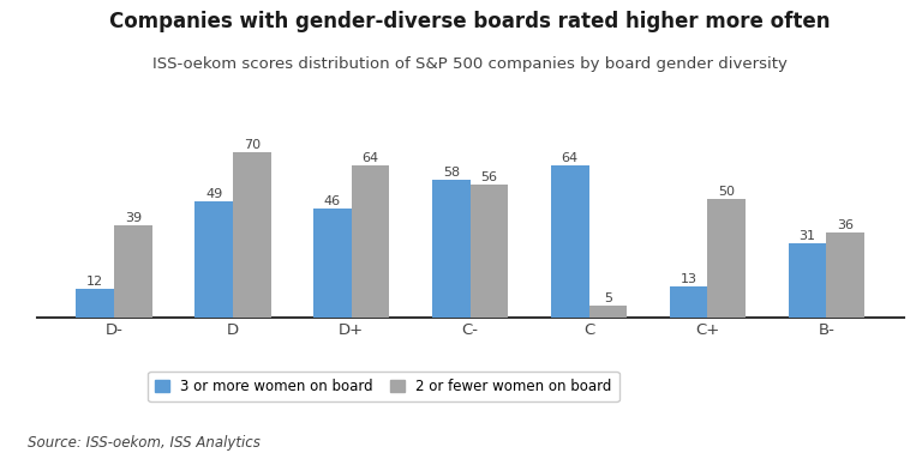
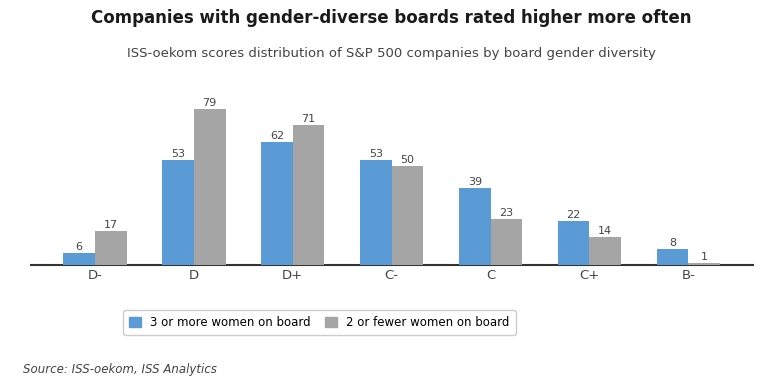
3 or more women on board/D-: 12 -> 6
2 or fewer women on board/D-: 39 -> 17
3 or more women on board/D: 49 -> 53
2 or fewer women on board/D: 70 -> 79
3 or more women on board/D+: 46 -> 62
2 or fewer women on board/D+: 64 -> 71
3 or more women on board/C-: 58 -> 53
2 or fewer women on board/C-: 56 -> 50
3 or more women on board/C: 64 -> 39
2 or fewer women on board/C: 5 -> 23
3 or more women on board/C+: 13 -> 22
2 or fewer women on board/C+: 50 -> 14
3 or more women on board/B-: 31 -> 8
2 or fewer women on board/B-: 36 -> 1
